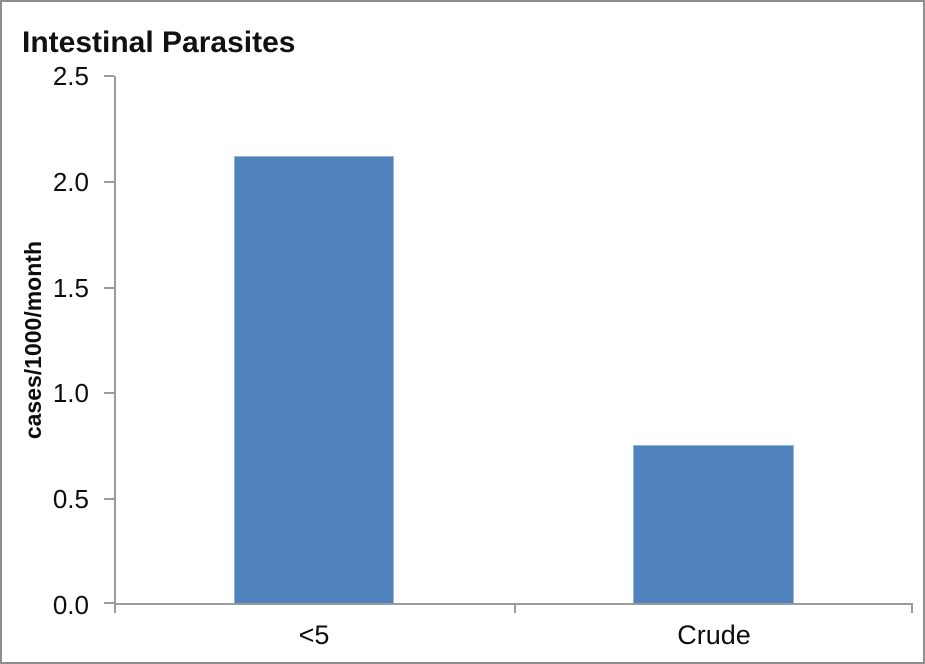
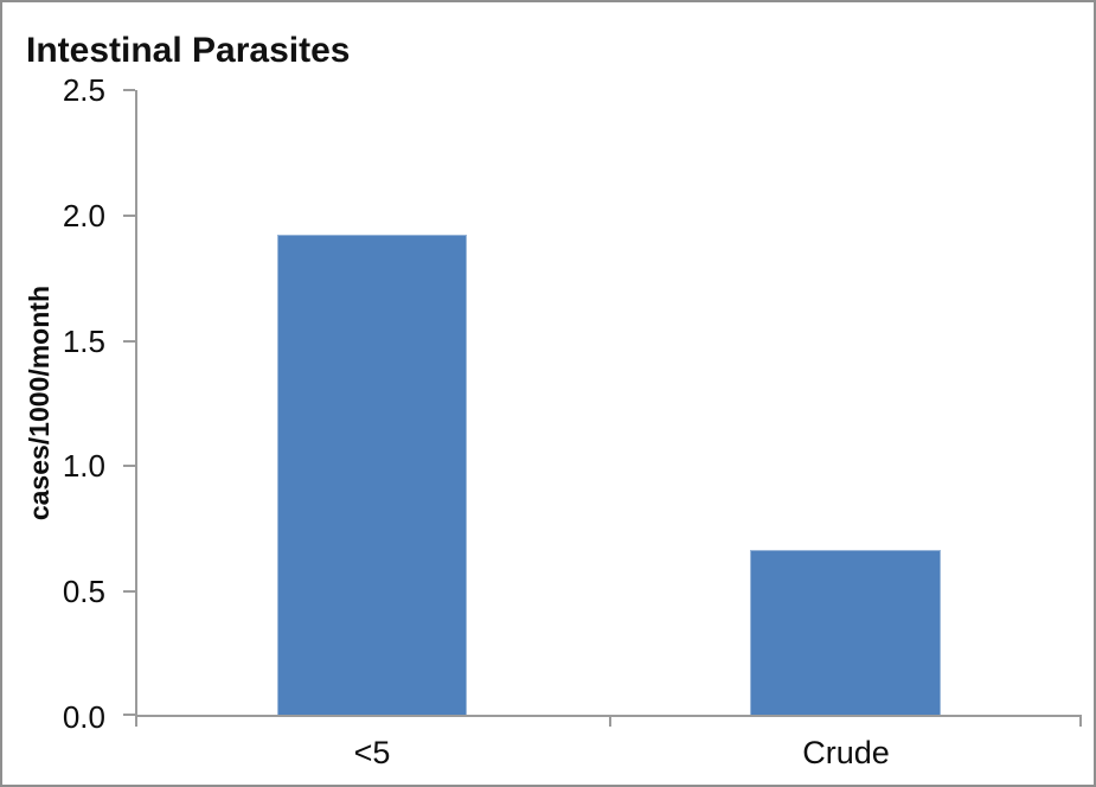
<5: 2.12 -> 1.92
Crude: 0.75 -> 0.66
